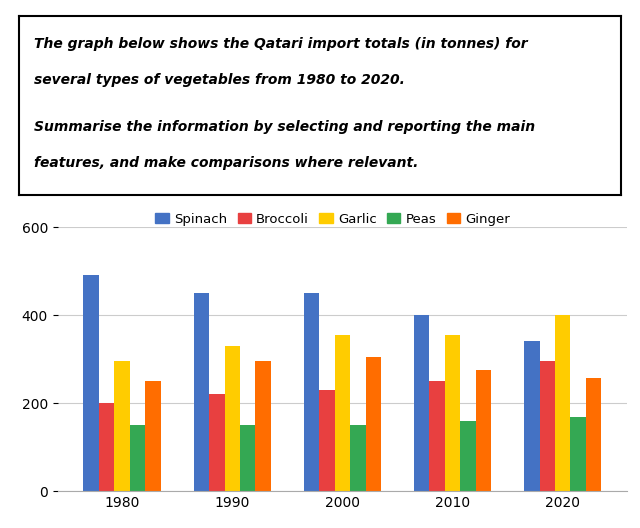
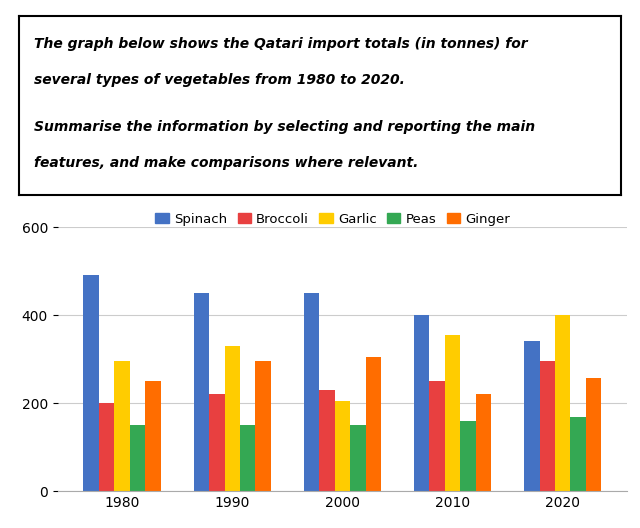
Garlic/2000: 355 -> 205
Ginger/2010: 275 -> 220
